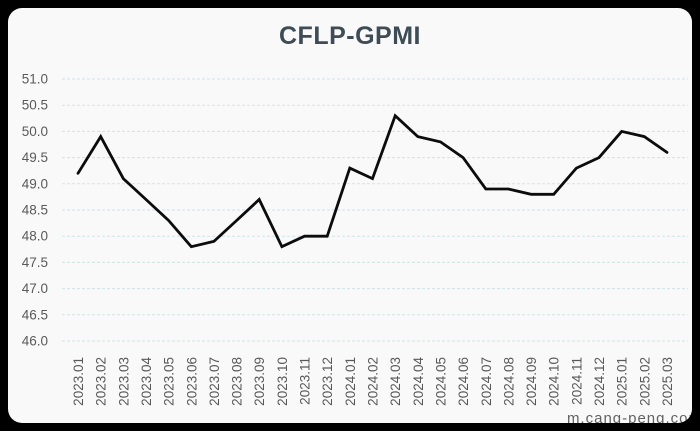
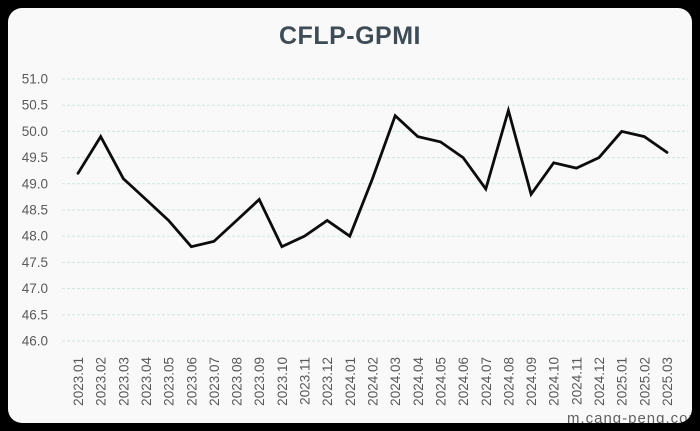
2023.12: 48.0 -> 48.3
2024.01: 49.3 -> 48.0
2024.08: 48.9 -> 50.4
2024.10: 48.8 -> 49.4
